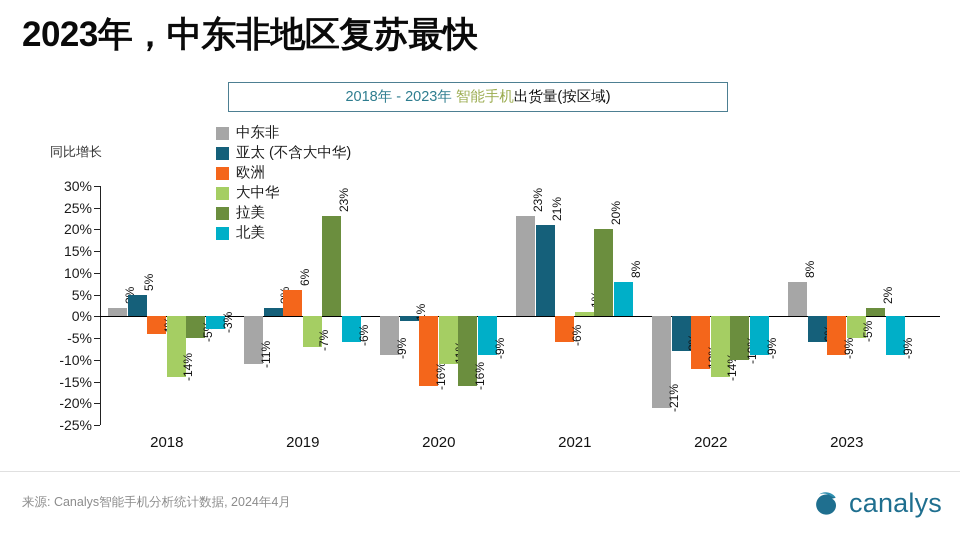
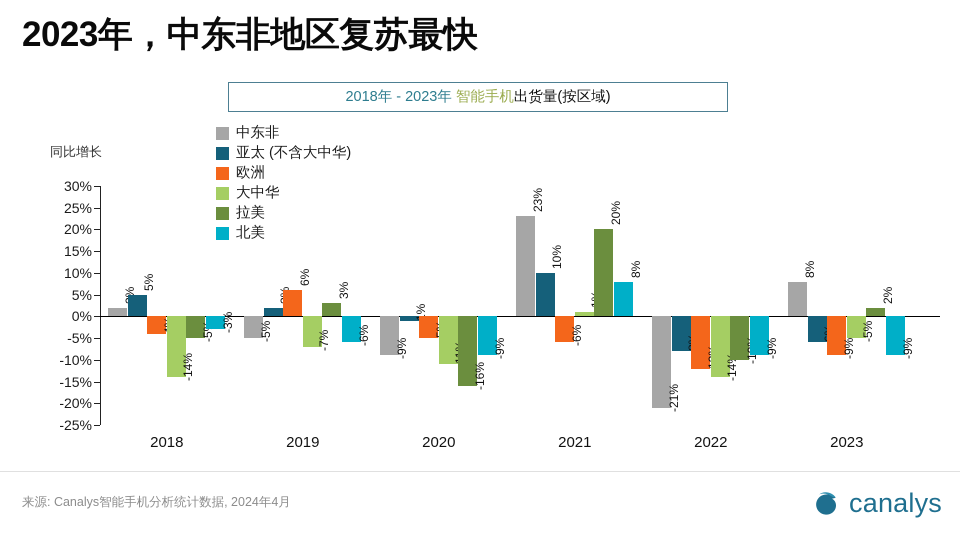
中东非/2019: -11% -> -5%
拉美/2019: 23% -> 3%
欧洲/2020: -16% -> -5%
亚太 (不含大中华)/2021: 21% -> 10%
